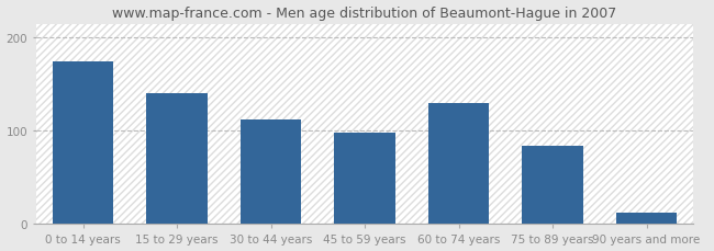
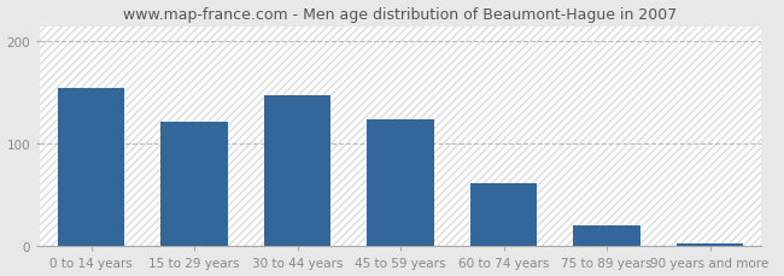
0 to 14 years: 174 -> 155
15 to 29 years: 140 -> 122
30 to 44 years: 112 -> 148
45 to 59 years: 98 -> 124
60 to 74 years: 130 -> 62
75 to 89 years: 84 -> 20
90 years and more: 12 -> 3
